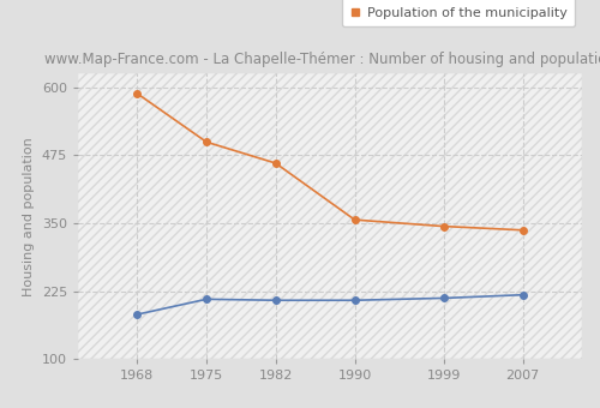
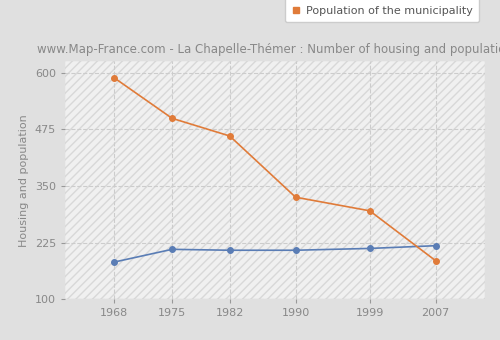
Population of the municipality/1990: 356 -> 325
Population of the municipality/1999: 344 -> 295
Population of the municipality/2007: 337 -> 185
